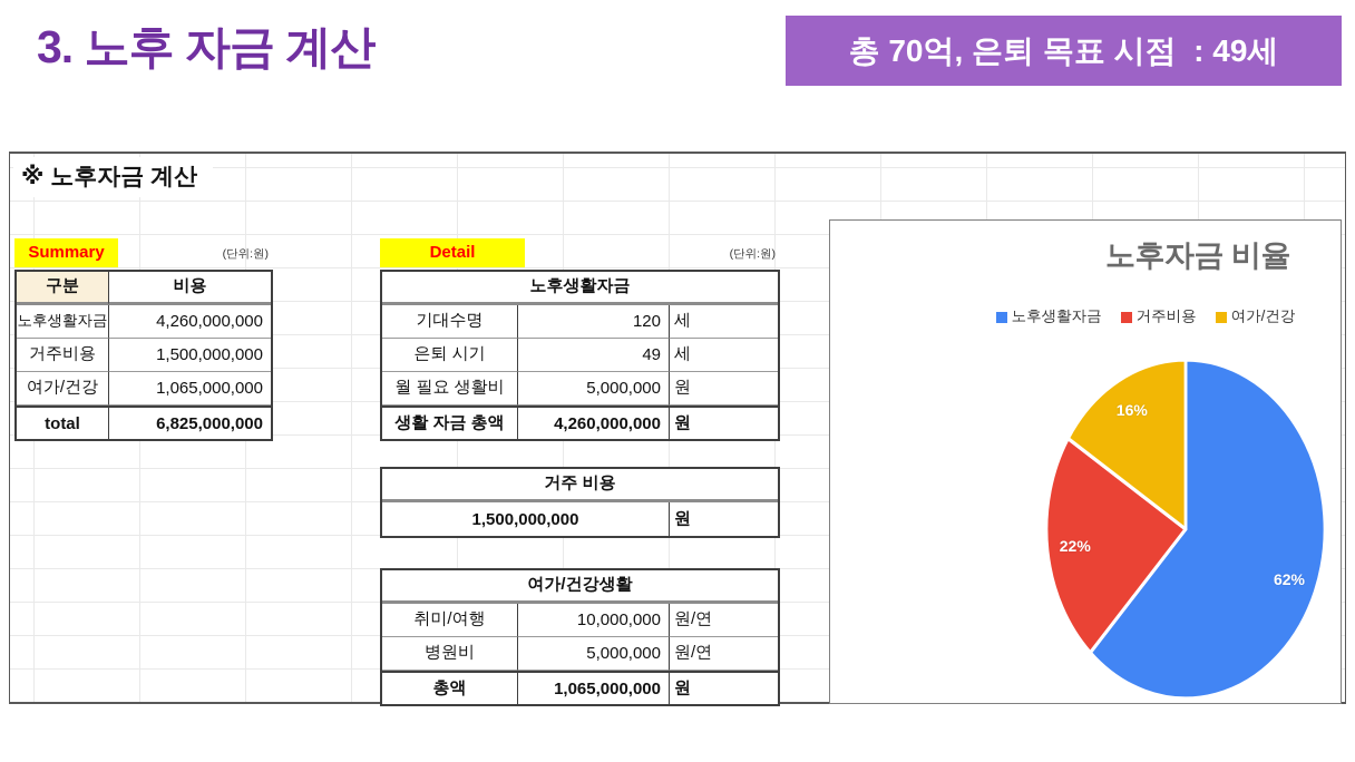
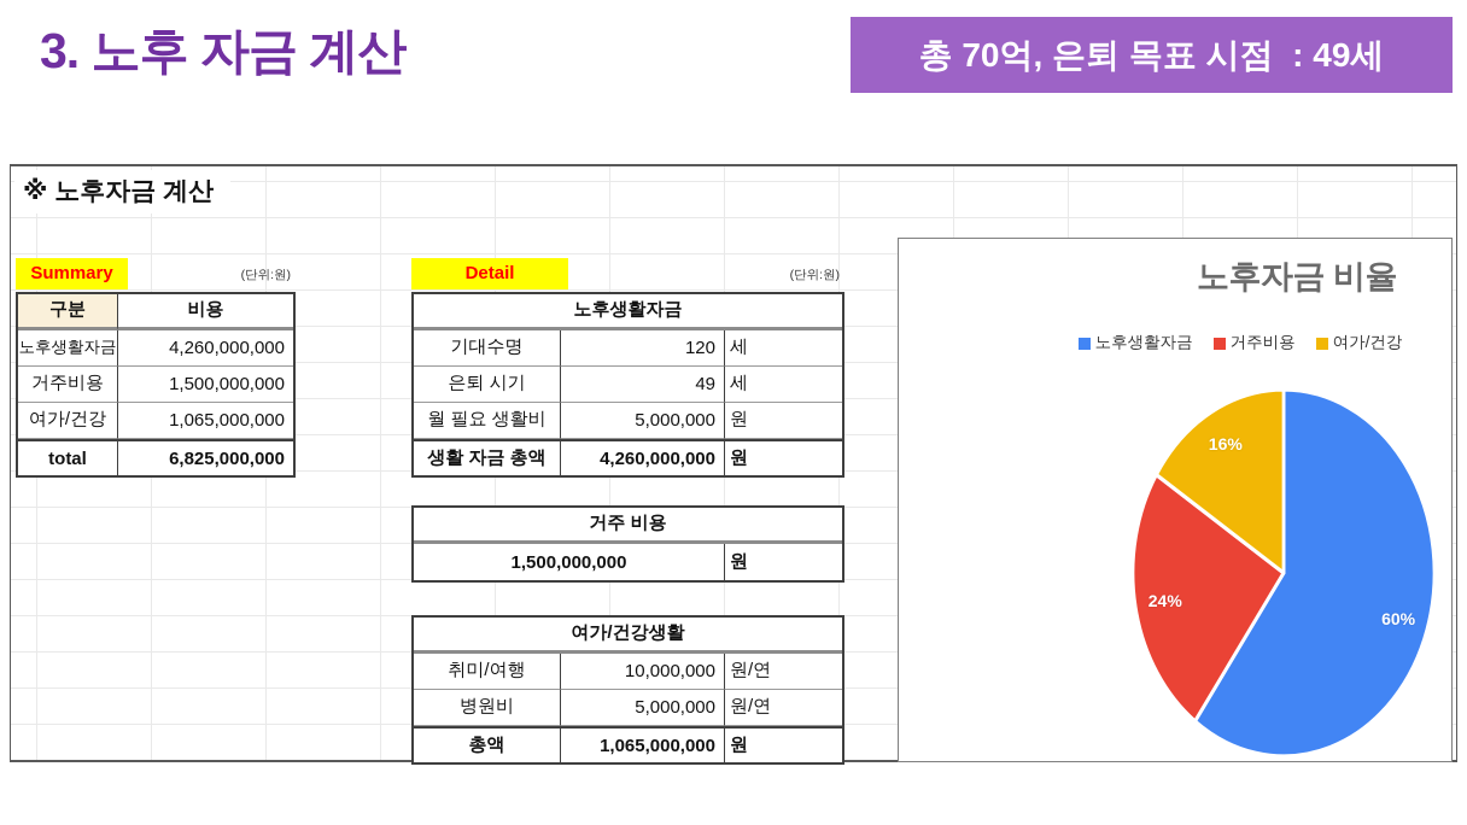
노후생활자금: 62% -> 60%
거주비용: 22% -> 24%
